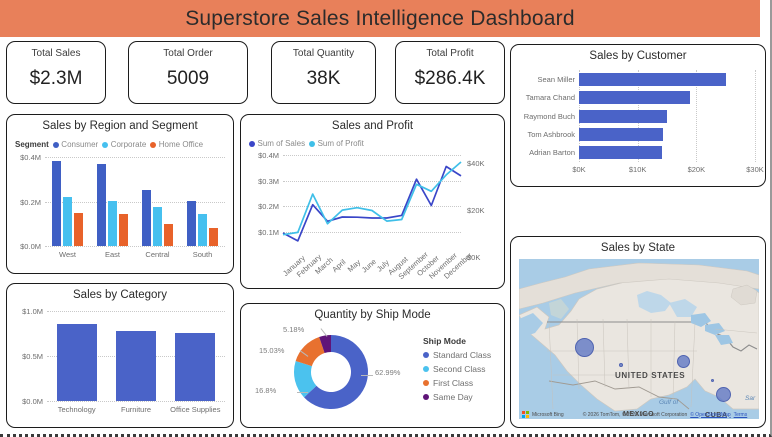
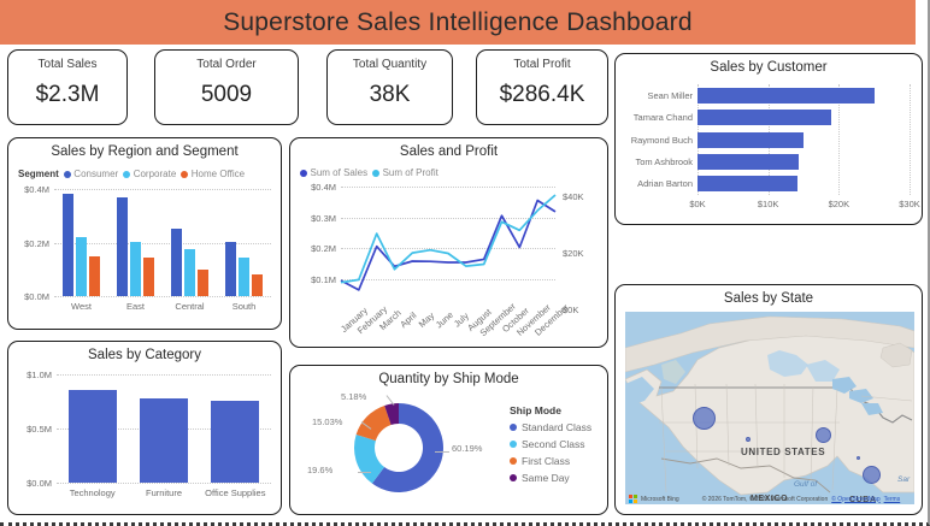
Quantity by Ship Mode/Standard Class: 62.99% -> 60.19%
Quantity by Ship Mode/Second Class: 16.8% -> 19.6%
